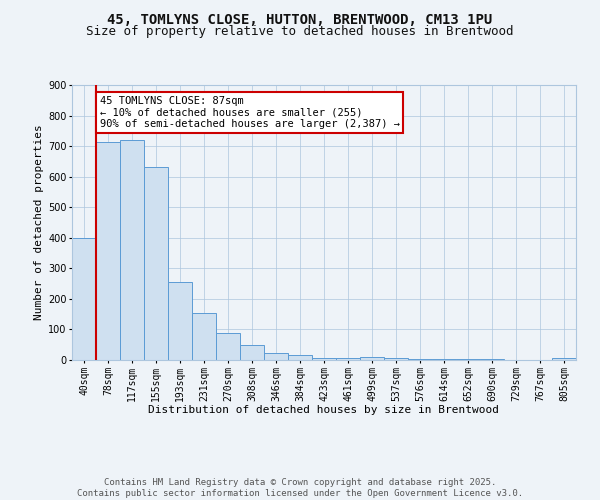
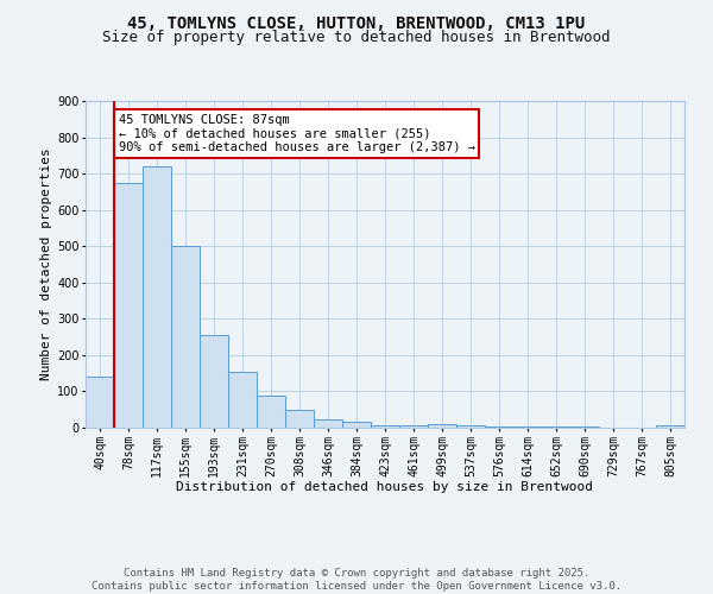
40sqm: 400 -> 140
78sqm: 715 -> 675
155sqm: 630 -> 500
